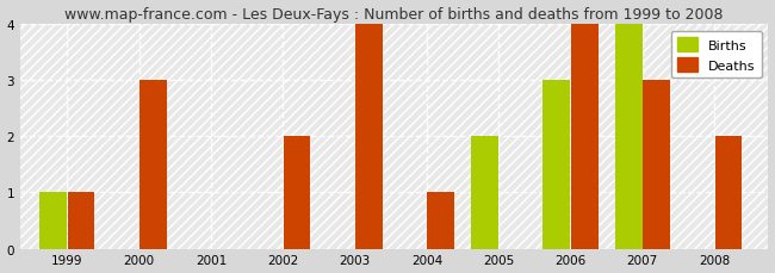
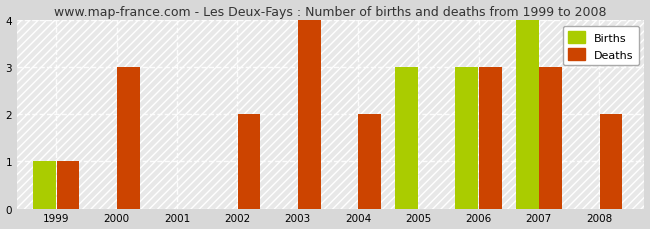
Deaths/2004: 1 -> 2
Births/2005: 2 -> 3
Deaths/2006: 4 -> 3
